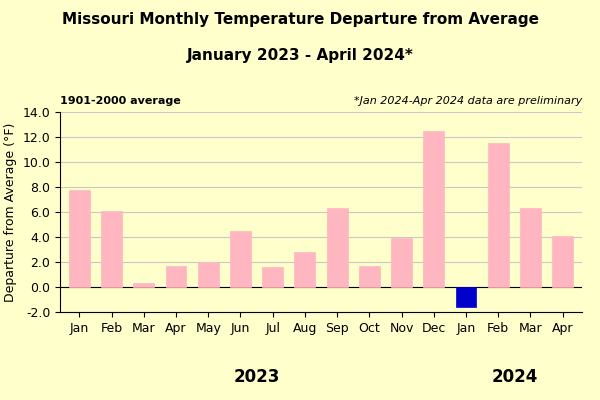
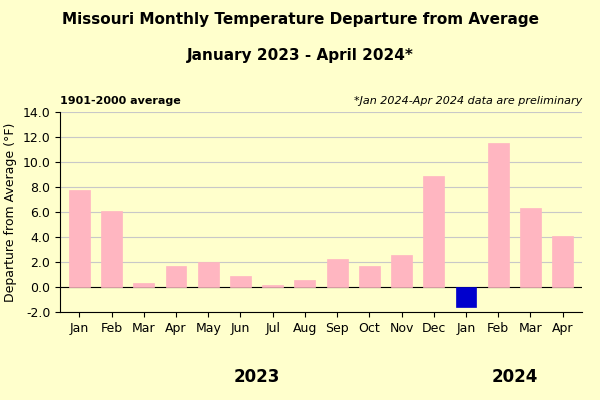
Jun: 4.5 -> 0.8
Jul: 1.6 -> 0.2
Aug: 2.8 -> 0.6
Sep: 6.3 -> 2.2
Nov: 3.9 -> 2.5
Dec: 12.5 -> 8.9
